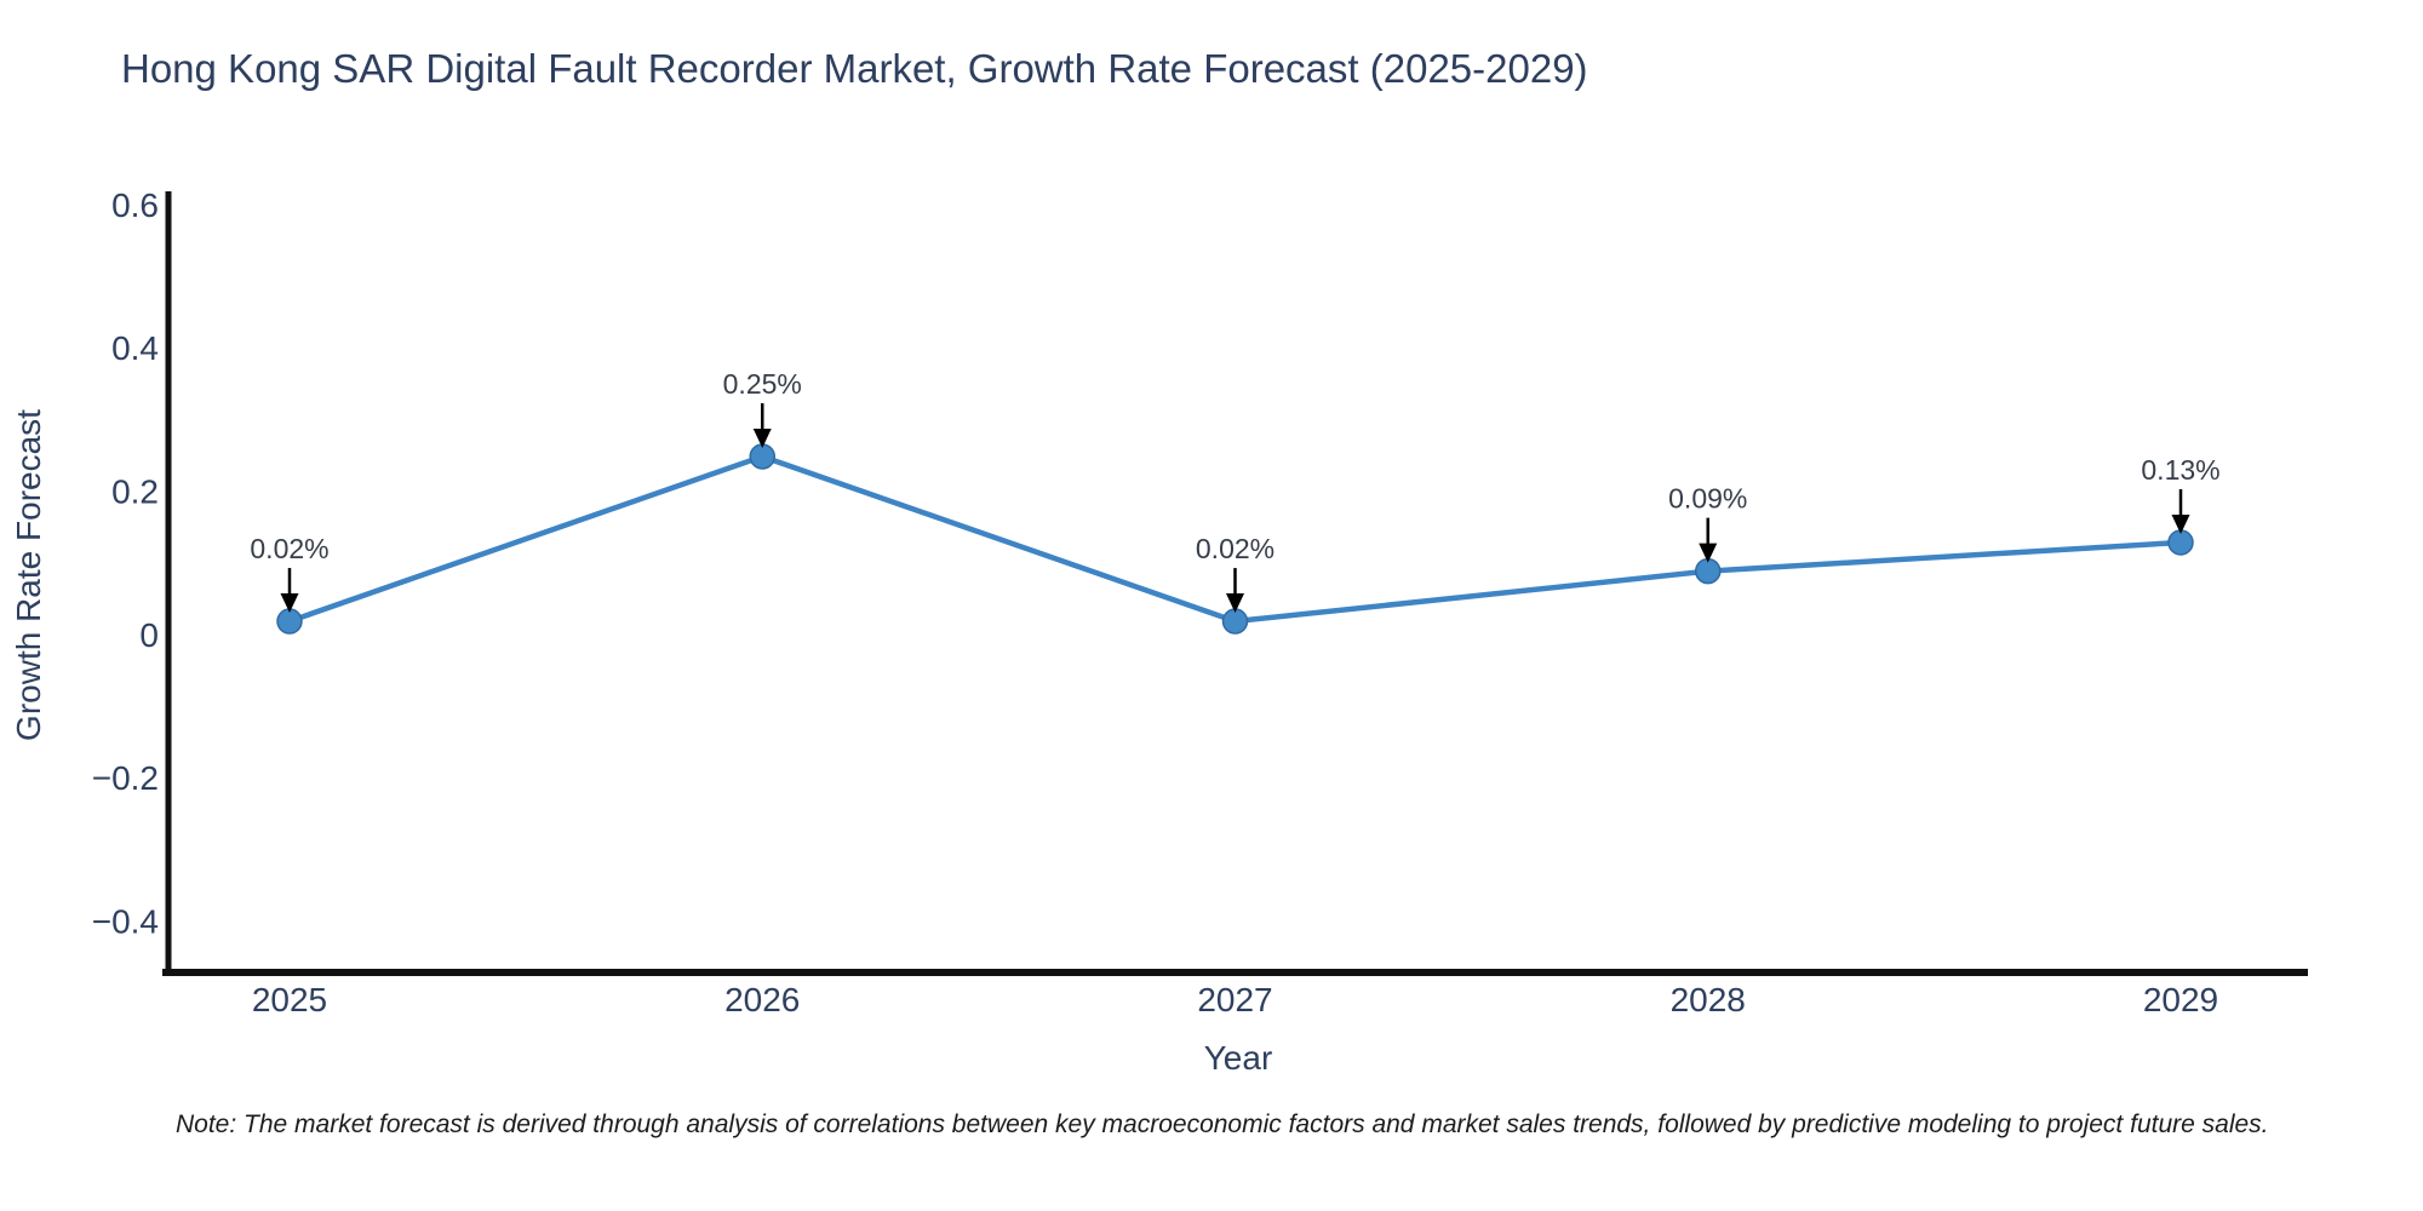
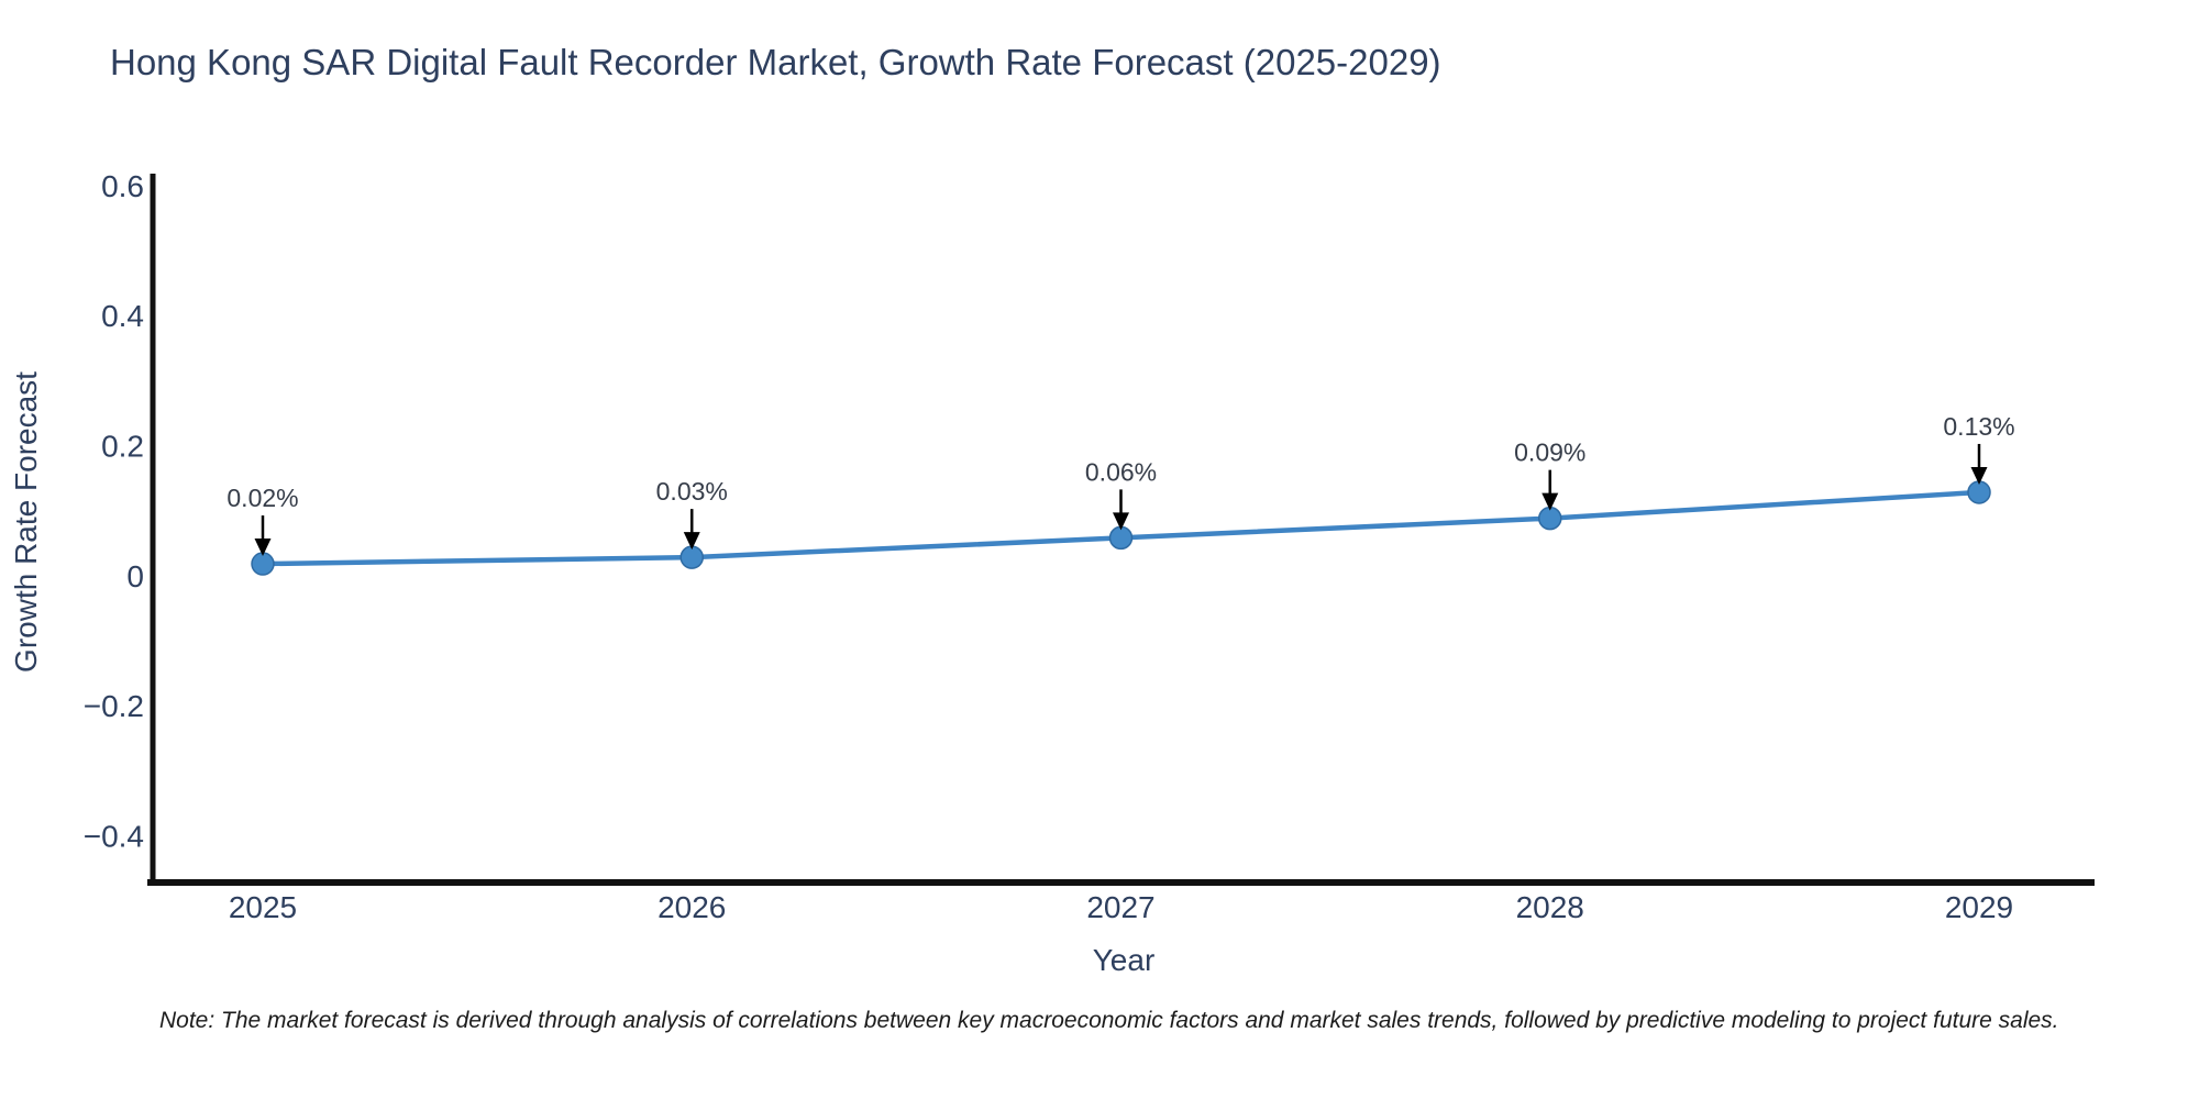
2026: 0.25% -> 0.03%
2027: 0.02% -> 0.06%
